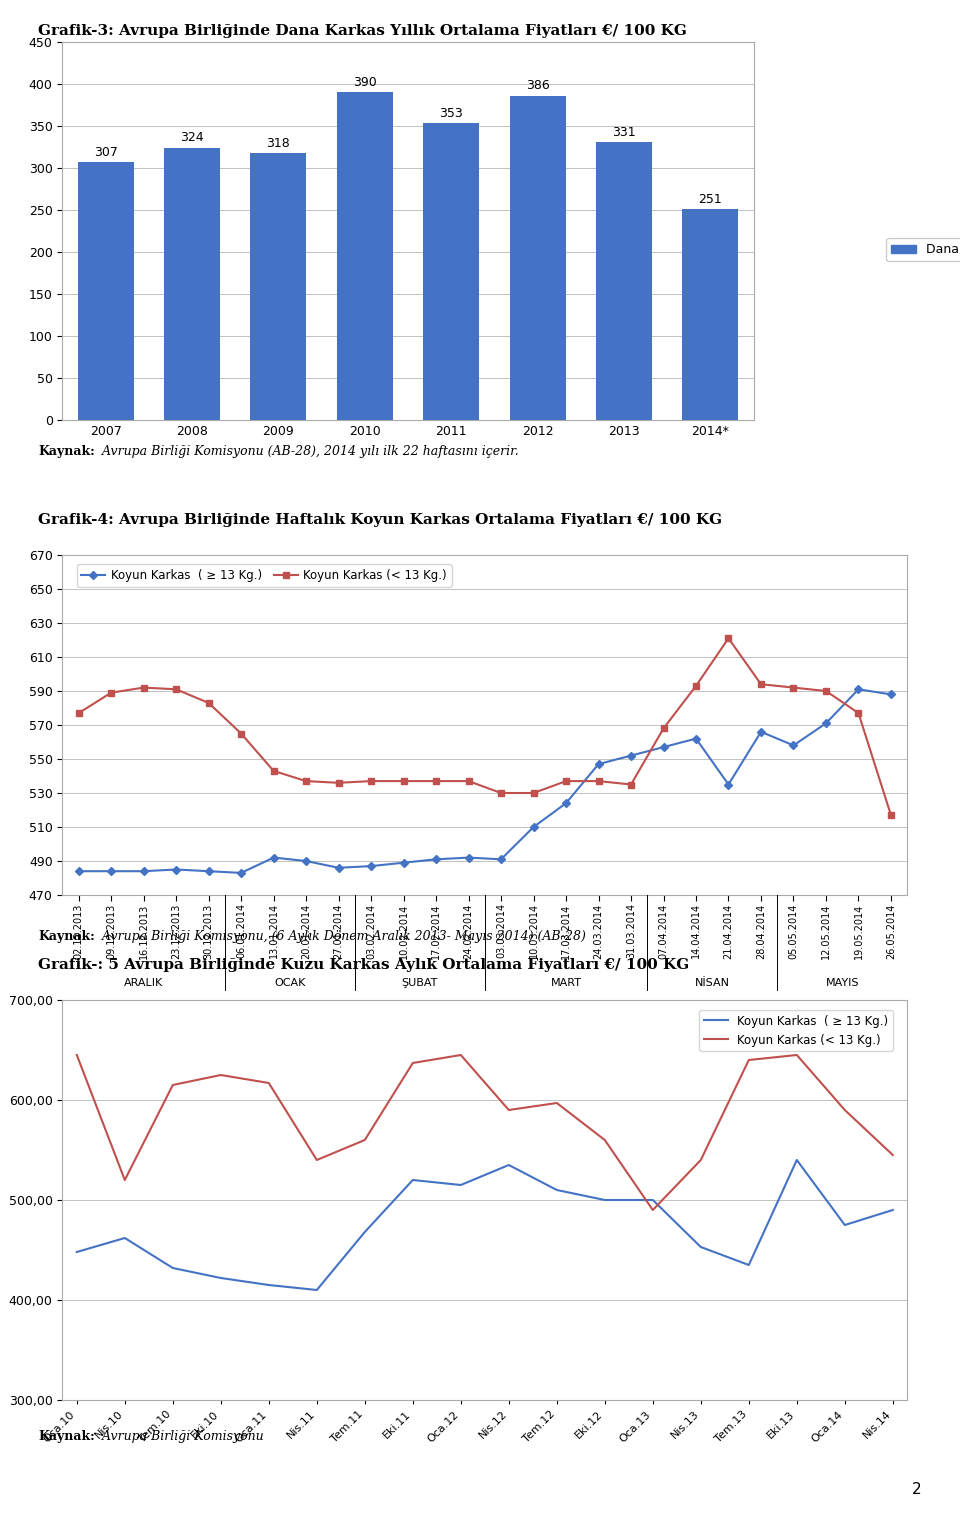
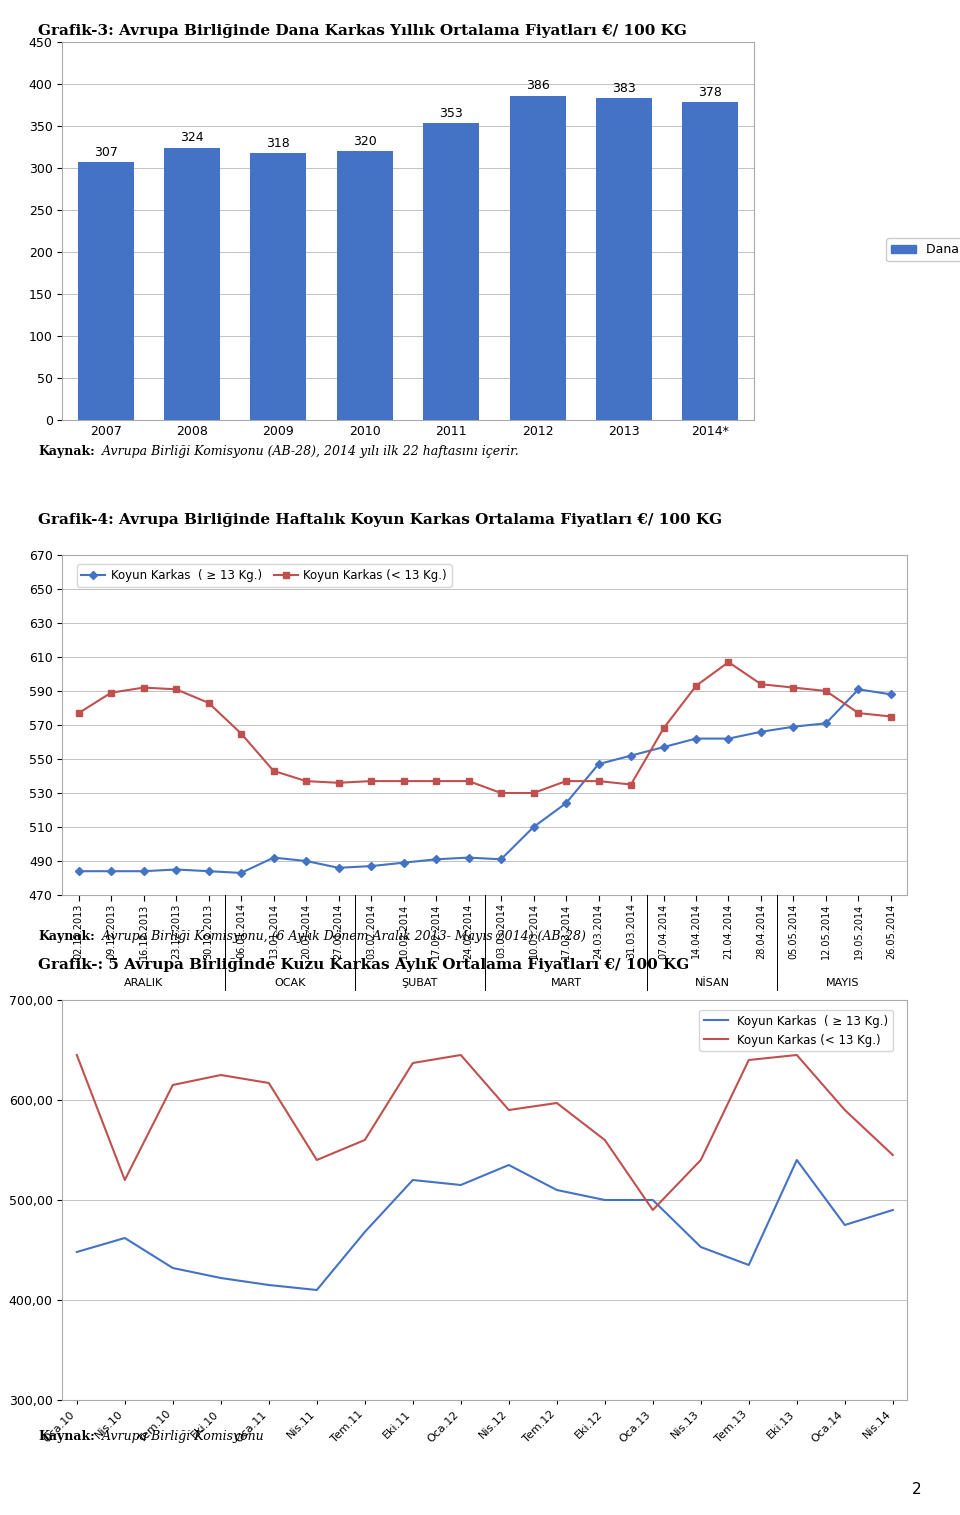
2010: 390 -> 320
2013: 331 -> 383
2014*: 251 -> 378
Koyun Karkas ( ≥ 13 Kg.)/21.04.2014: 535 -> 562
Koyun Karkas (< 13 Kg.)/21.04.2014: 621 -> 607
Koyun Karkas ( ≥ 13 Kg.)/05.05.2014: 558 -> 569
Koyun Karkas (< 13 Kg.)/26.05.2014: 517 -> 575
